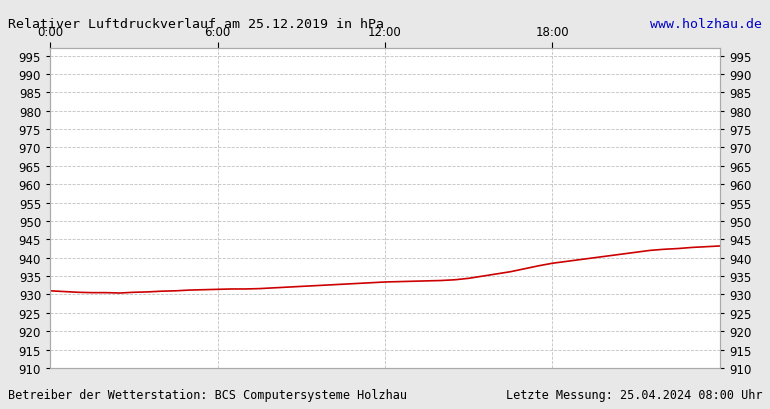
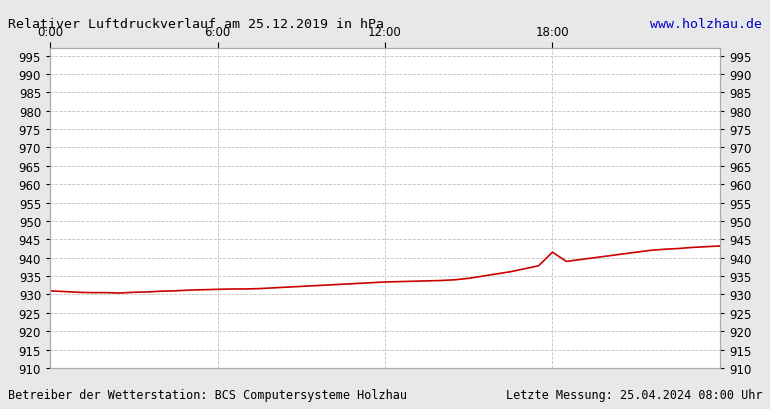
18:00: 938.5 -> 941.5
